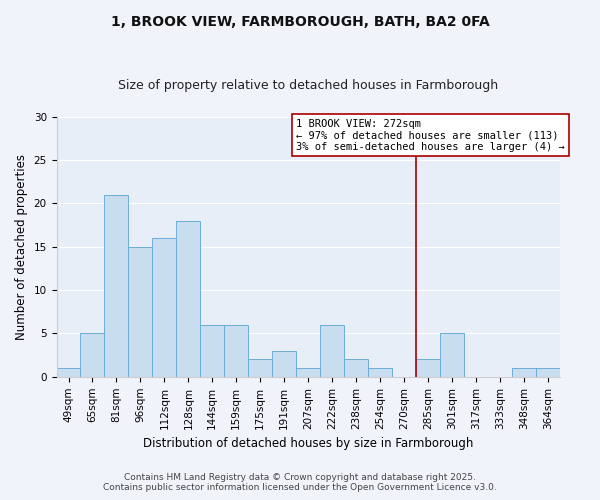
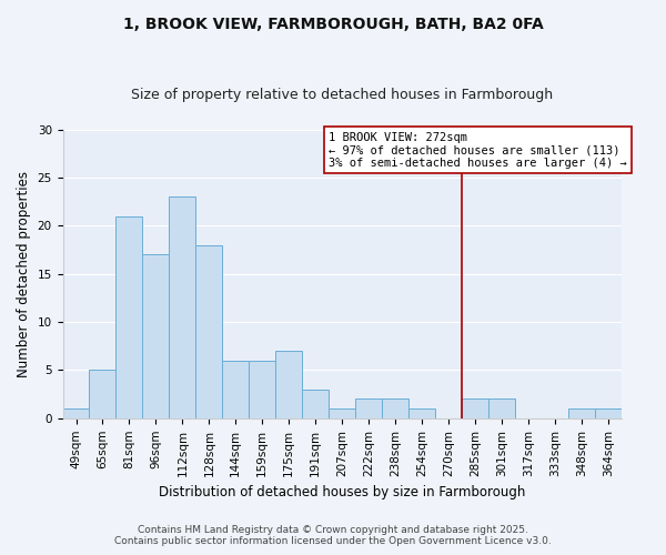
96sqm: 15 -> 17
112sqm: 16 -> 23
175sqm: 2 -> 7
222sqm: 6 -> 2
301sqm: 5 -> 2
